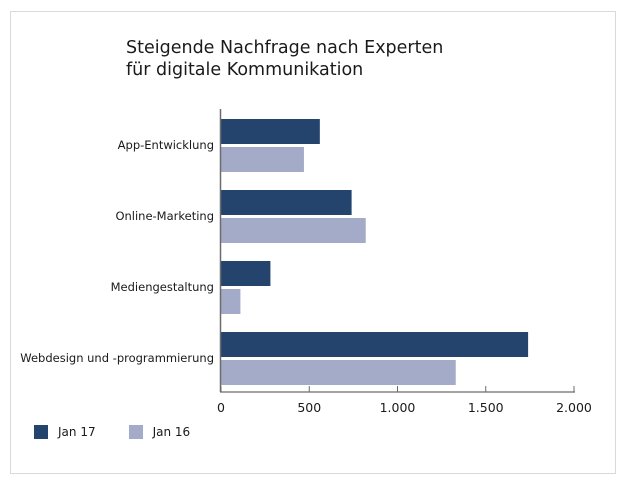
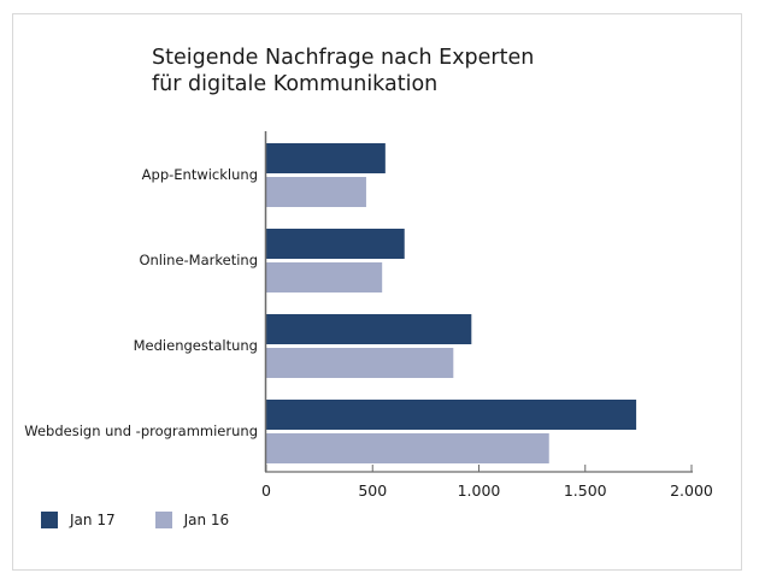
Jan 17/Online-Marketing: 740 -> 650
Jan 16/Online-Marketing: 820 -> 540
Jan 17/Mediengestaltung: 280 -> 960
Jan 16/Mediengestaltung: 110 -> 880
